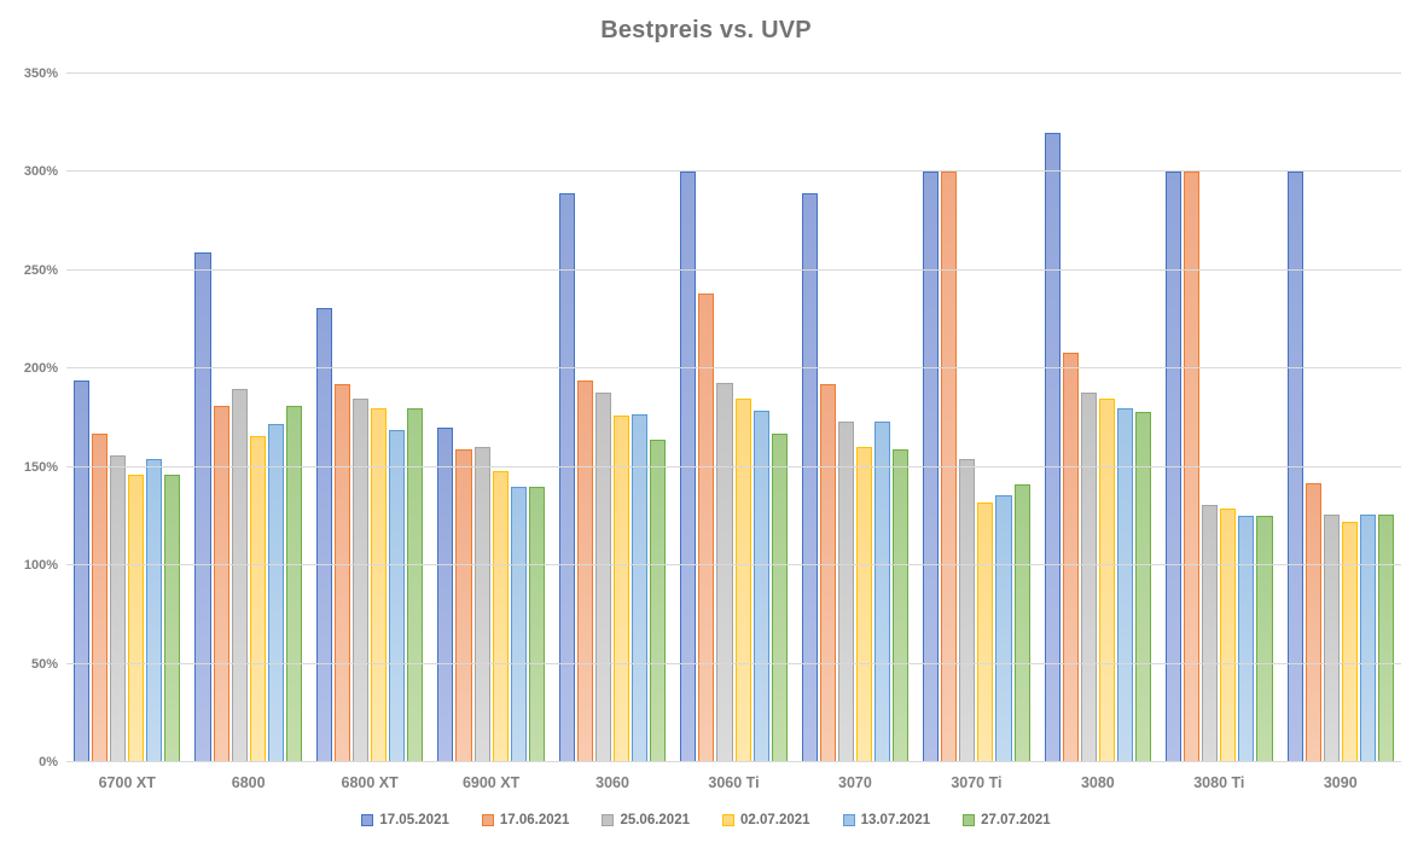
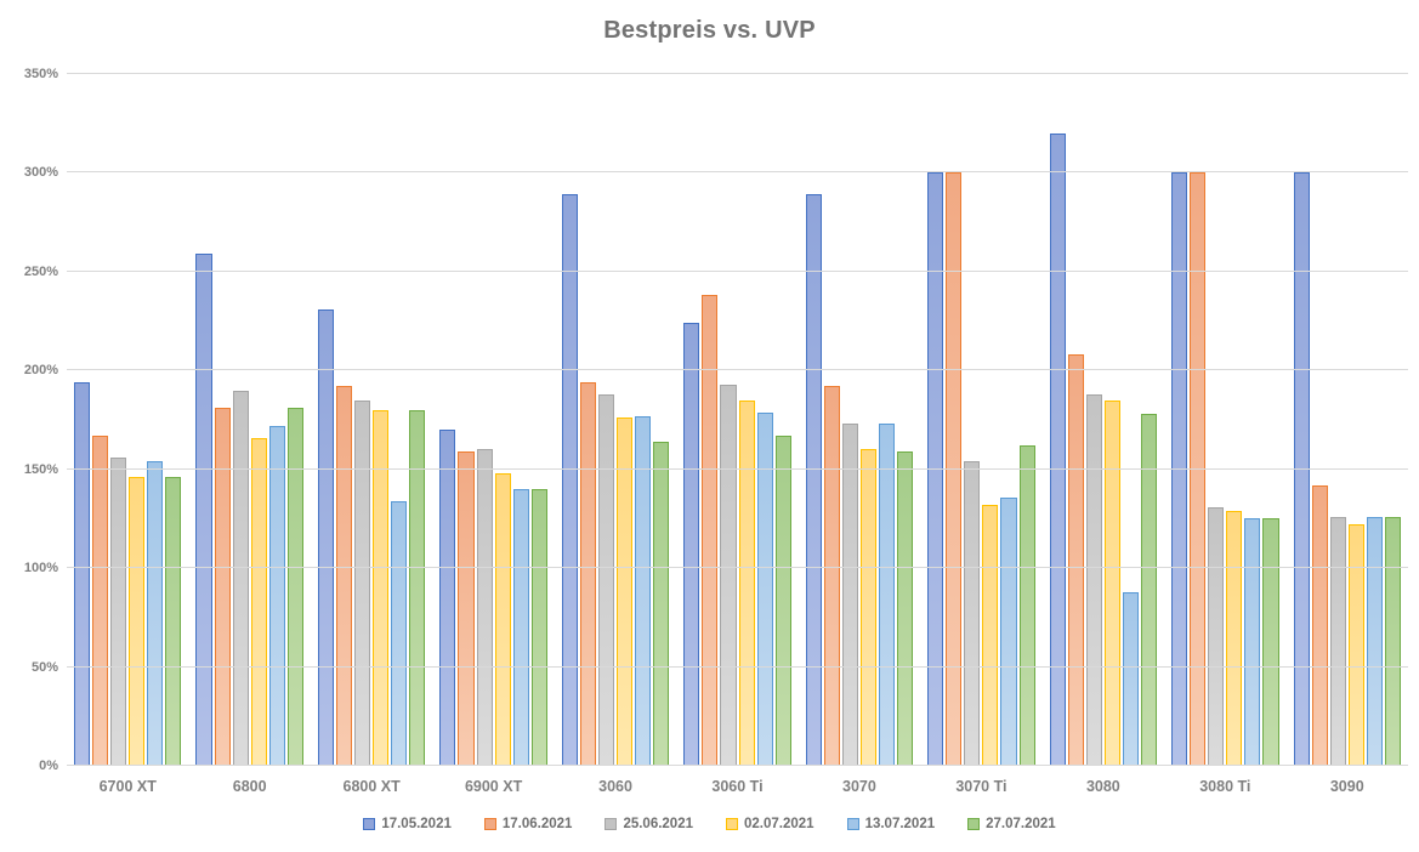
13.07.2021/6800 XT: 169% -> 134%
17.05.2021/3060 Ti: 300% -> 224%
27.07.2021/3070 Ti: 141% -> 162%
13.07.2021/3080: 180% -> 88%
